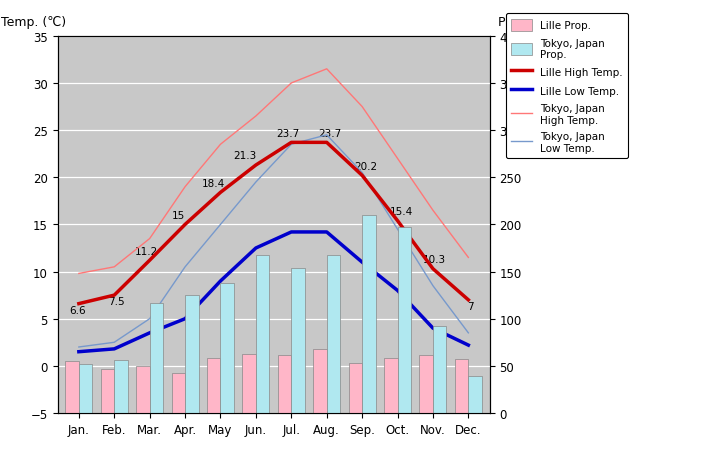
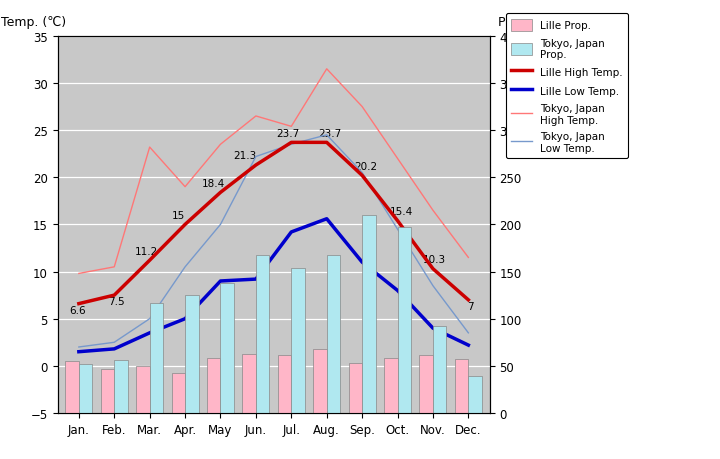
Tokyo, Japan High Temp./Mar.: 13.5 -> 23.2
Lille Low Temp./Jun.: 12.5 -> 9.2
Tokyo, Japan Low Temp./Jun.: 19.5 -> 22.2
Tokyo, Japan High Temp./Jul.: 30.0 -> 25.4
Lille Low Temp./Aug.: 14.2 -> 15.6
